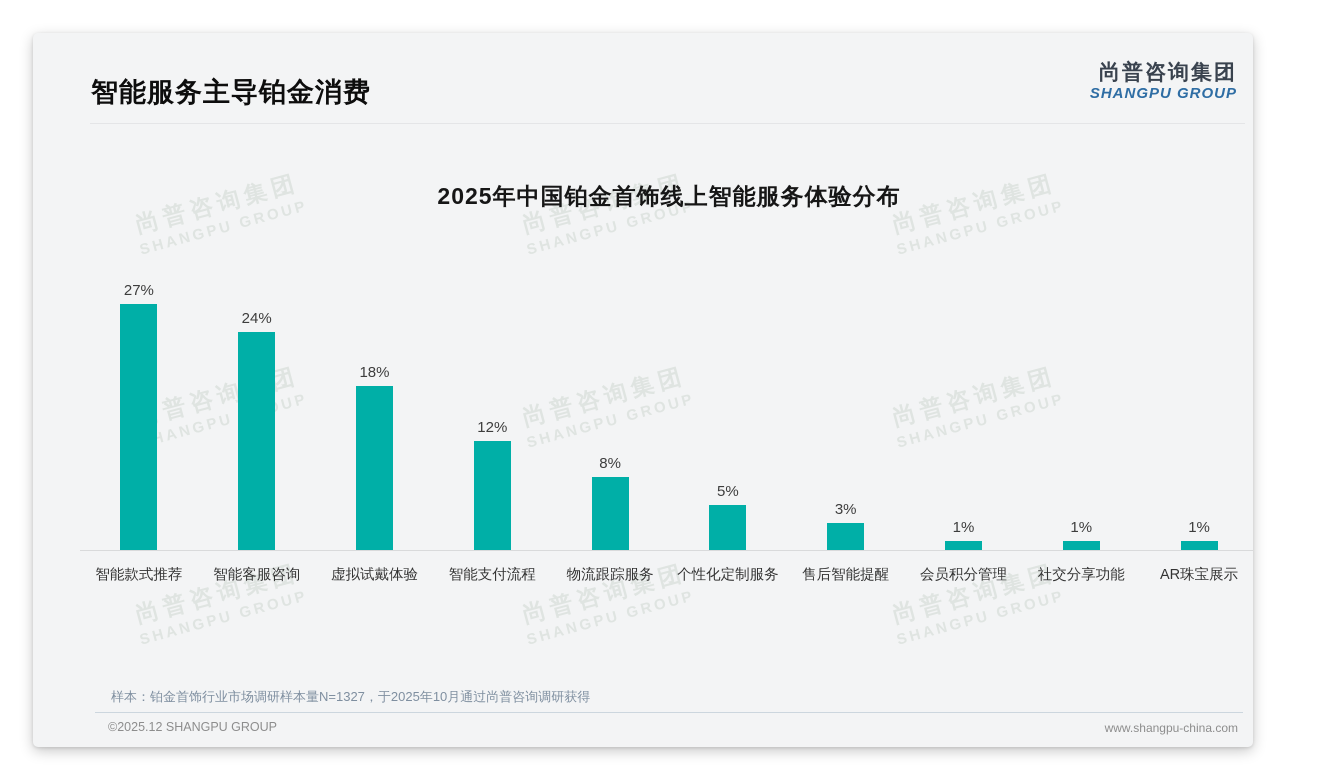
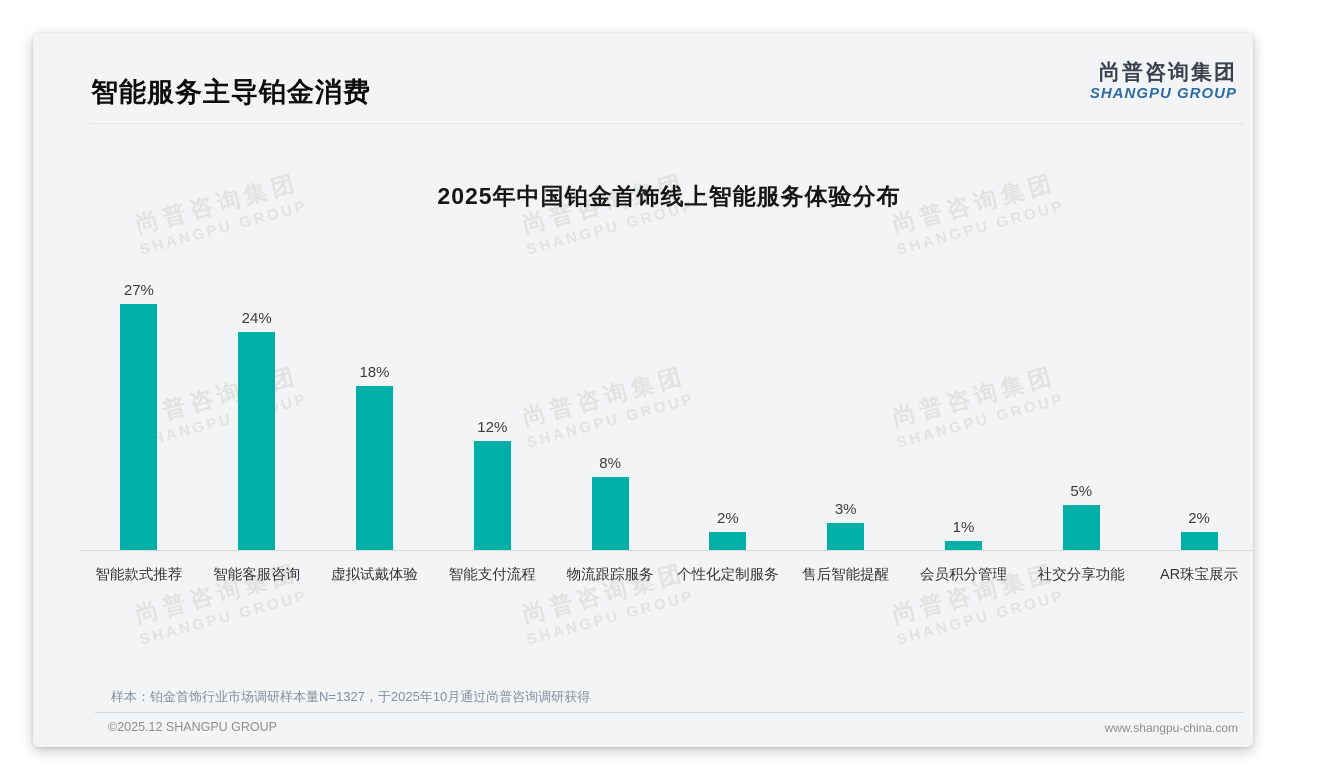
个性化定制服务: 5% -> 2%
社交分享功能: 1% -> 5%
AR珠宝展示: 1% -> 2%
